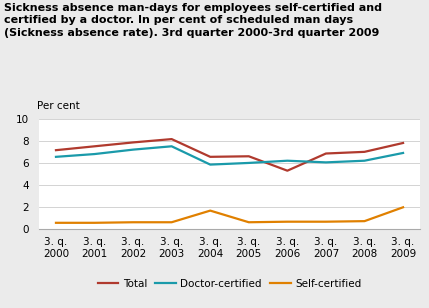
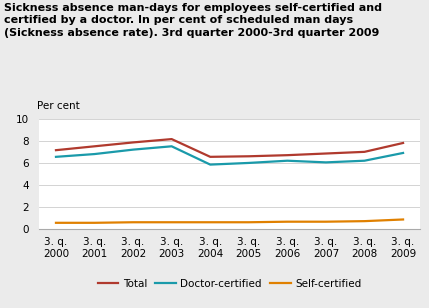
Self-certified/3. q. 2004: 1.7 -> 0.7
Total/3. q. 2006: 5.3 -> 6.7
Self-certified/3. q. 2009: 2.0 -> 0.9
